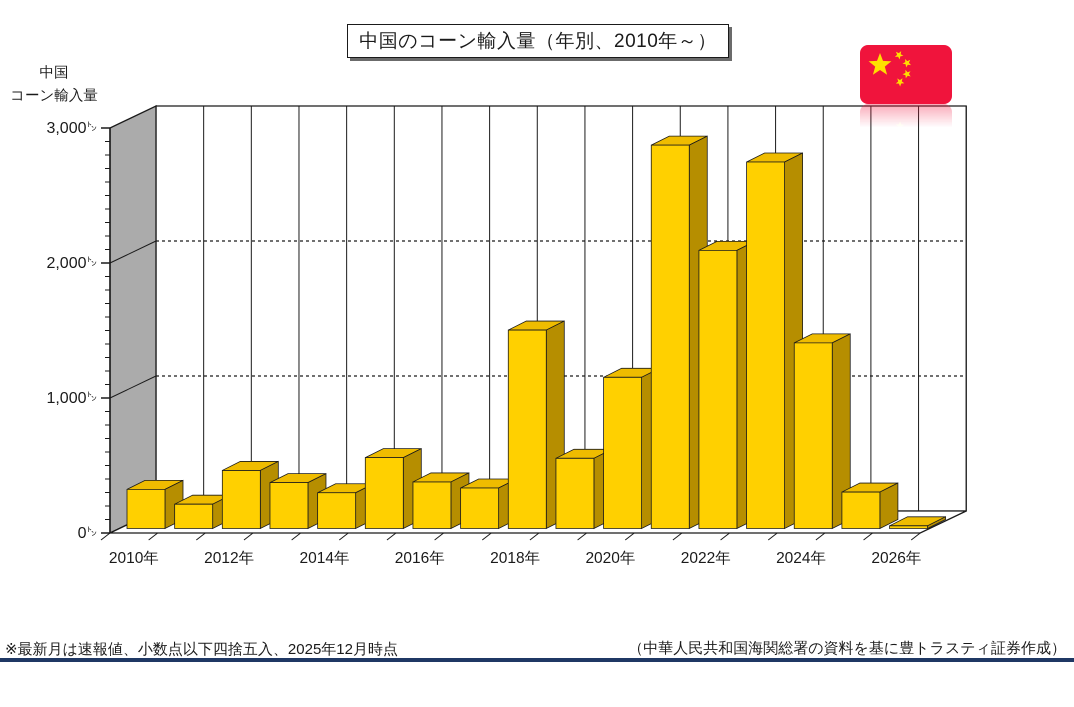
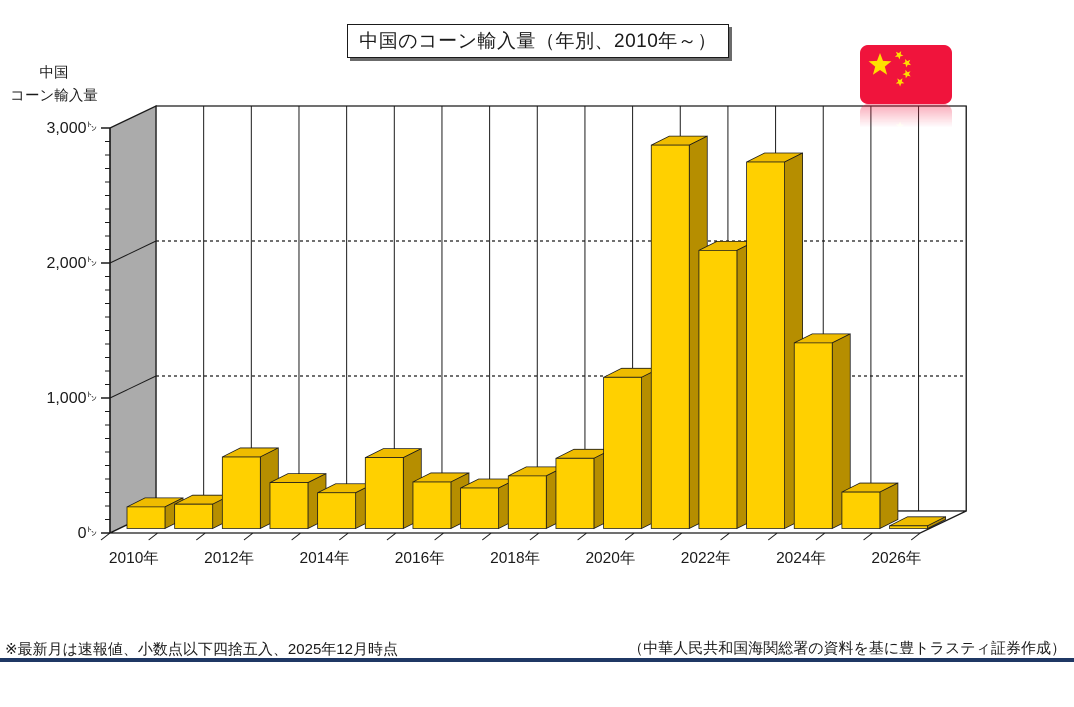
2010年: 290 -> 160
2012年: 430 -> 530
2018年: 1470 -> 390
